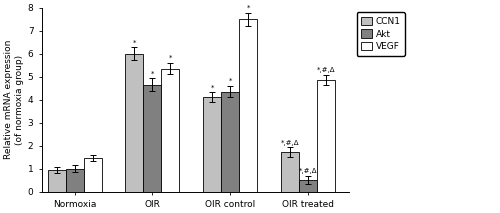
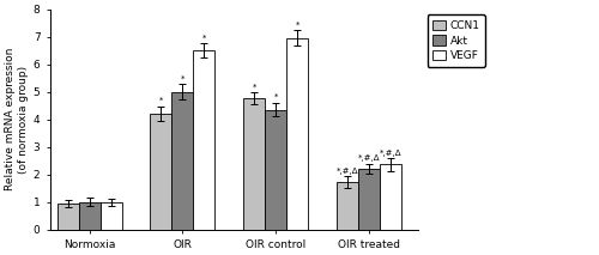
VEGF/Normoxia: 1.45 -> 0.97
CCN1/OIR: 6.00 -> 4.20
Akt/OIR: 4.65 -> 5.00
VEGF/OIR: 5.35 -> 6.50
CCN1/OIR control: 4.10 -> 4.75
VEGF/OIR control: 7.50 -> 6.95
Akt/OIR treated: 0.50 -> 2.20
VEGF/OIR treated: 4.85 -> 2.35
